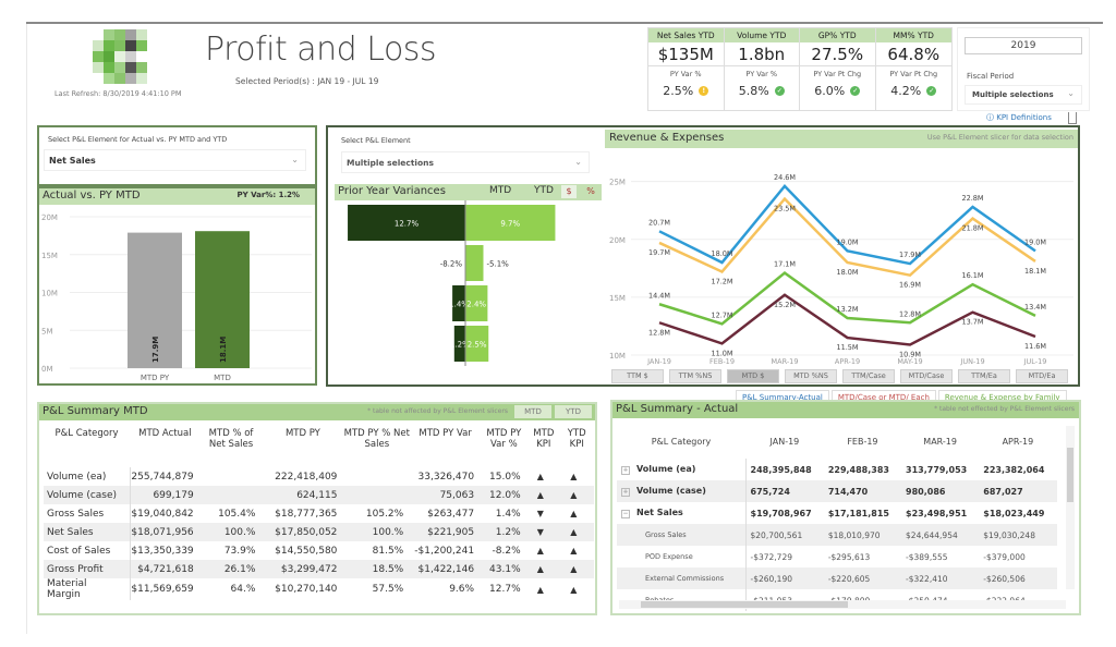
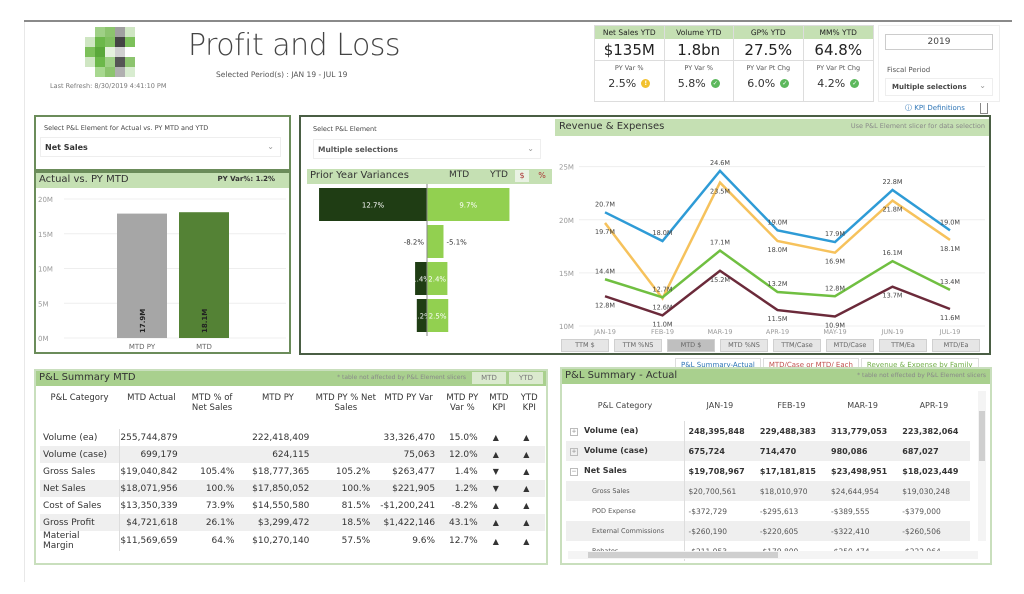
Revenue & Expenses/Net Sales/FEB-19: 17.2M -> 12.6M
